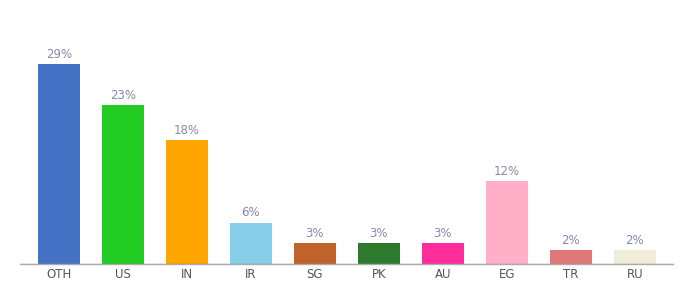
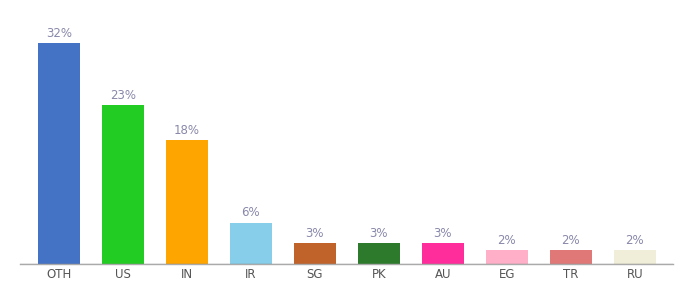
OTH: 29% -> 32%
EG: 12% -> 2%
